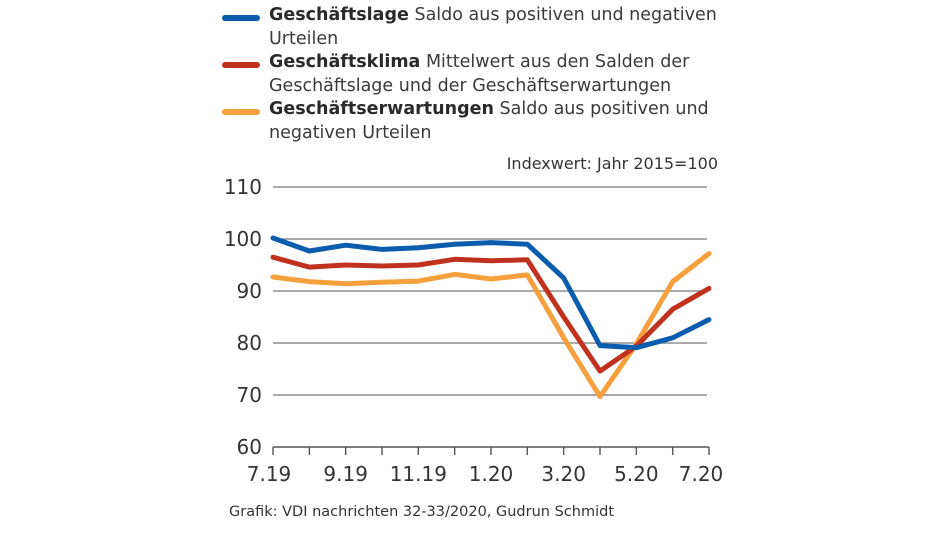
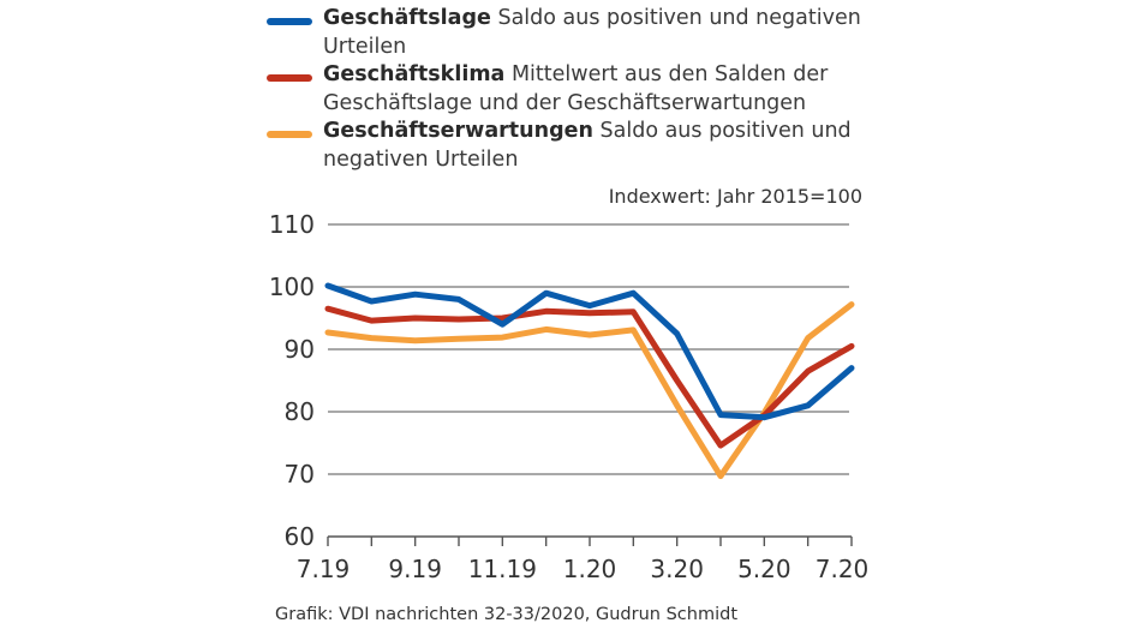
Geschäftslage/11.19: 98 -> 94
Geschäftslage/1.20: 99 -> 97
Geschäftslage/7.20: 84 -> 87
